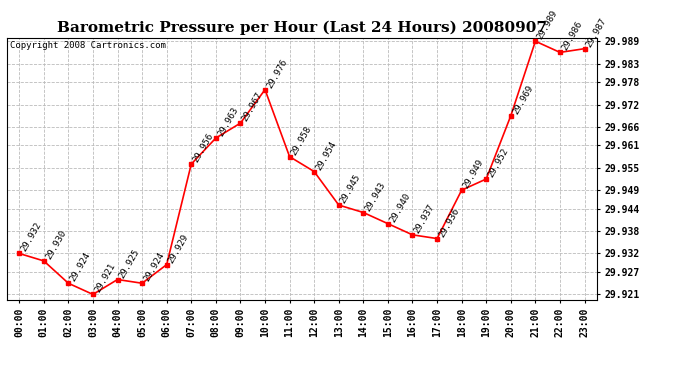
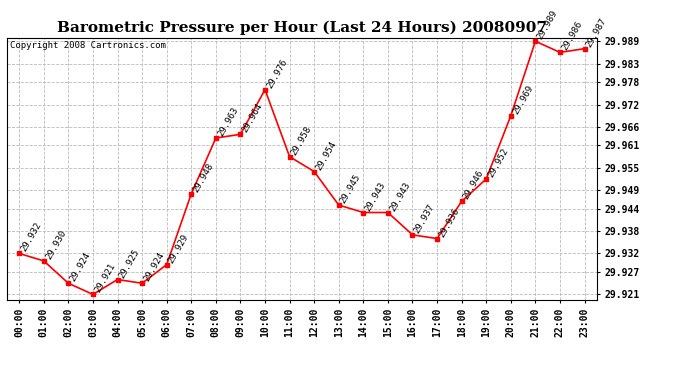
07:00: 29.956 -> 29.948
09:00: 29.967 -> 29.964
15:00: 29.940 -> 29.943
18:00: 29.949 -> 29.946
